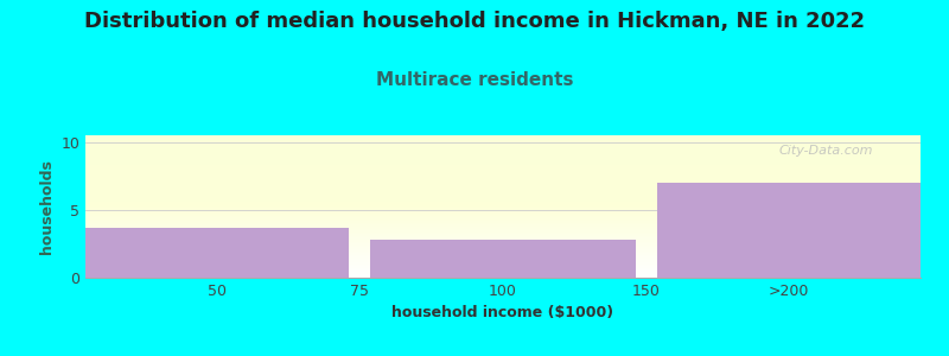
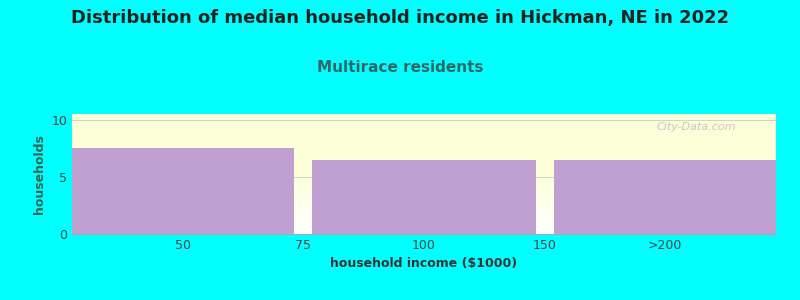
50: 3.7 -> 7.5
100: 2.8 -> 6.5
>200: 7.0 -> 6.5
